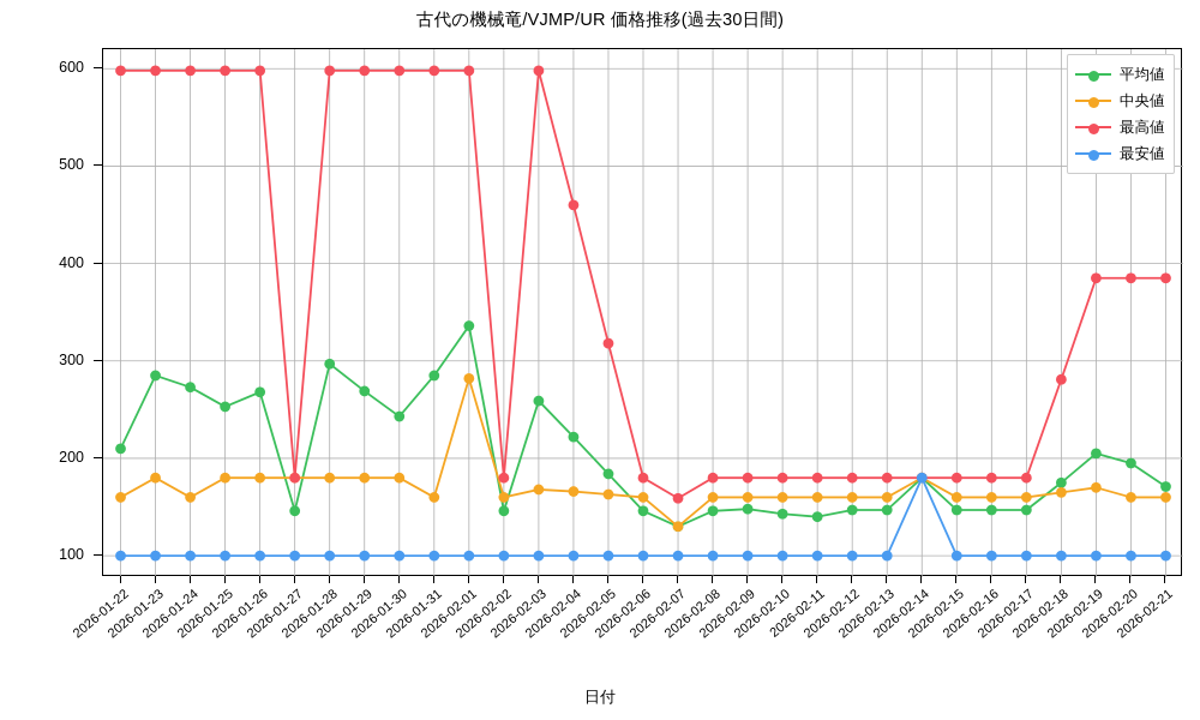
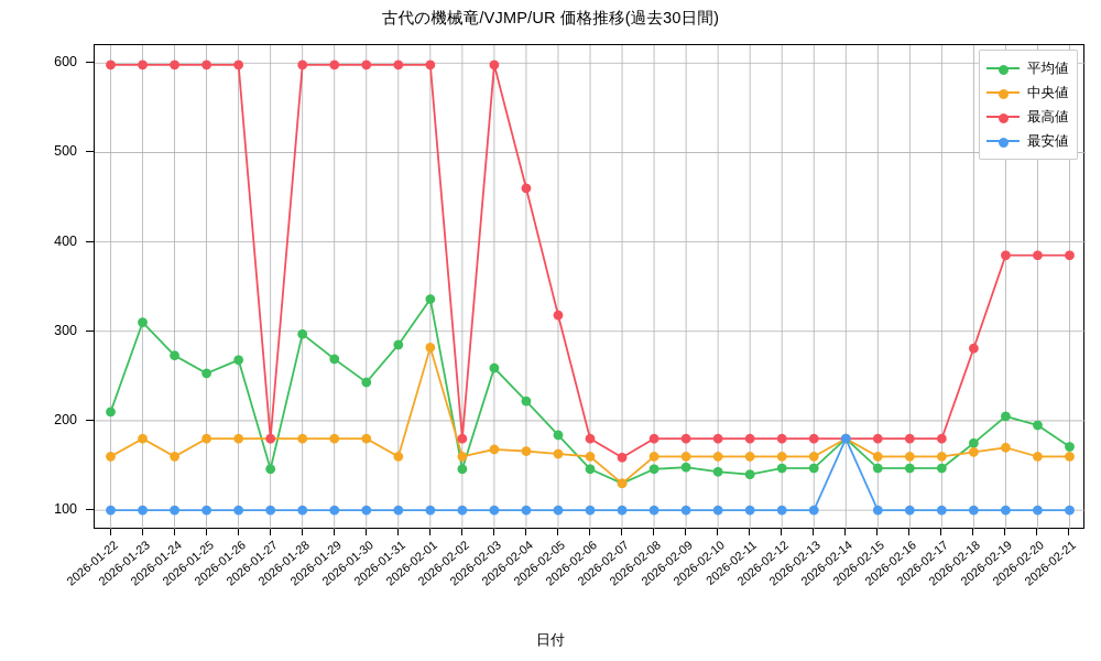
平均値/2026-01-23: 280 -> 310
